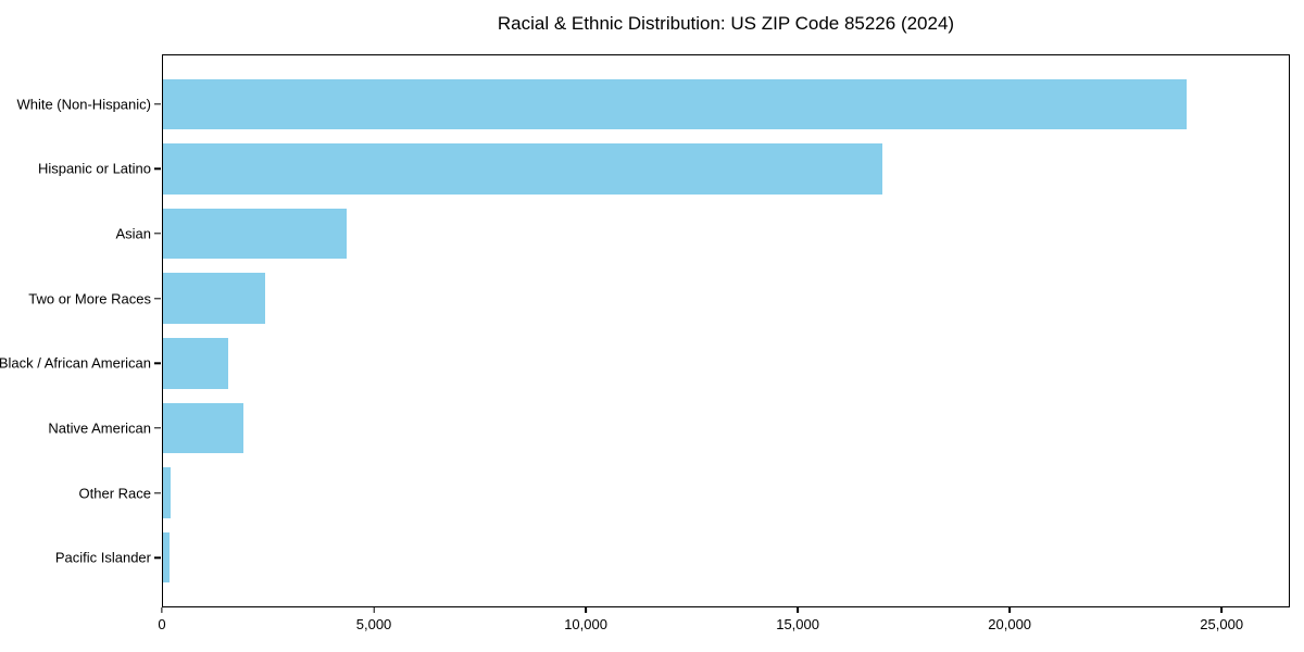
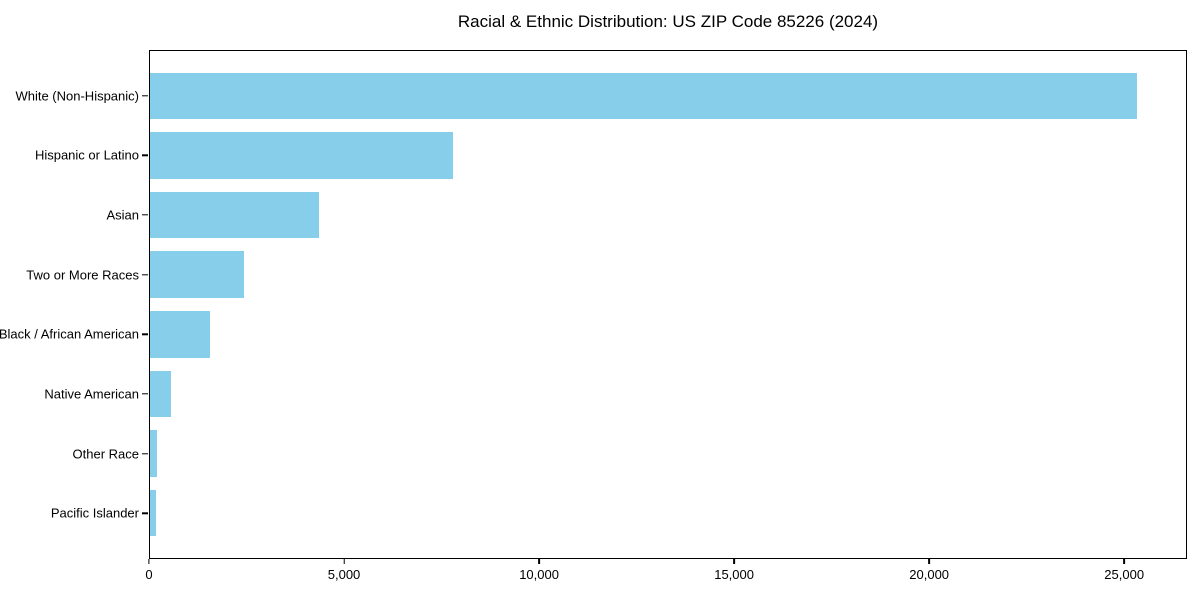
White (Non-Hispanic): 24200 -> 25300
Hispanic or Latino: 17000 -> 7800
Native American: 1900 -> 500
